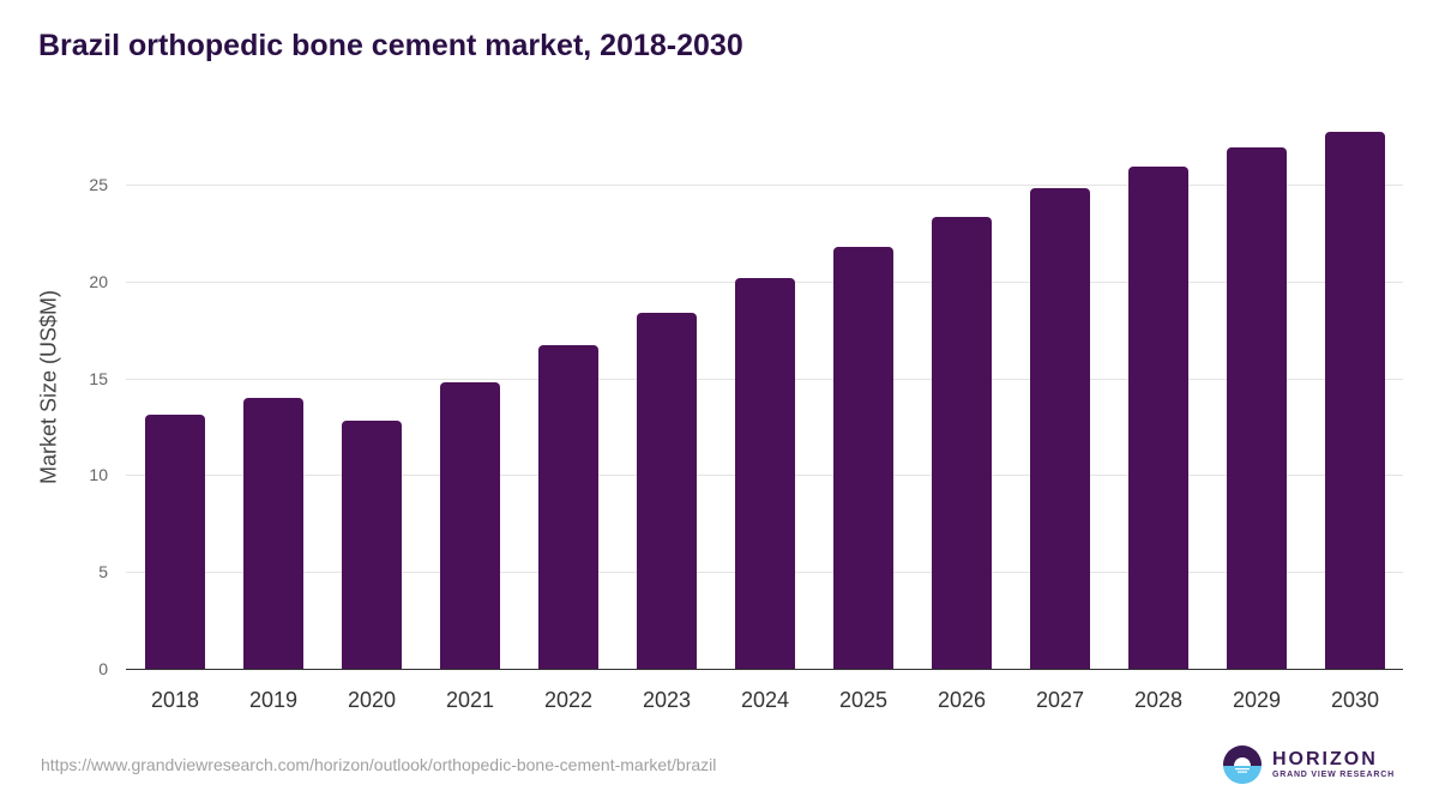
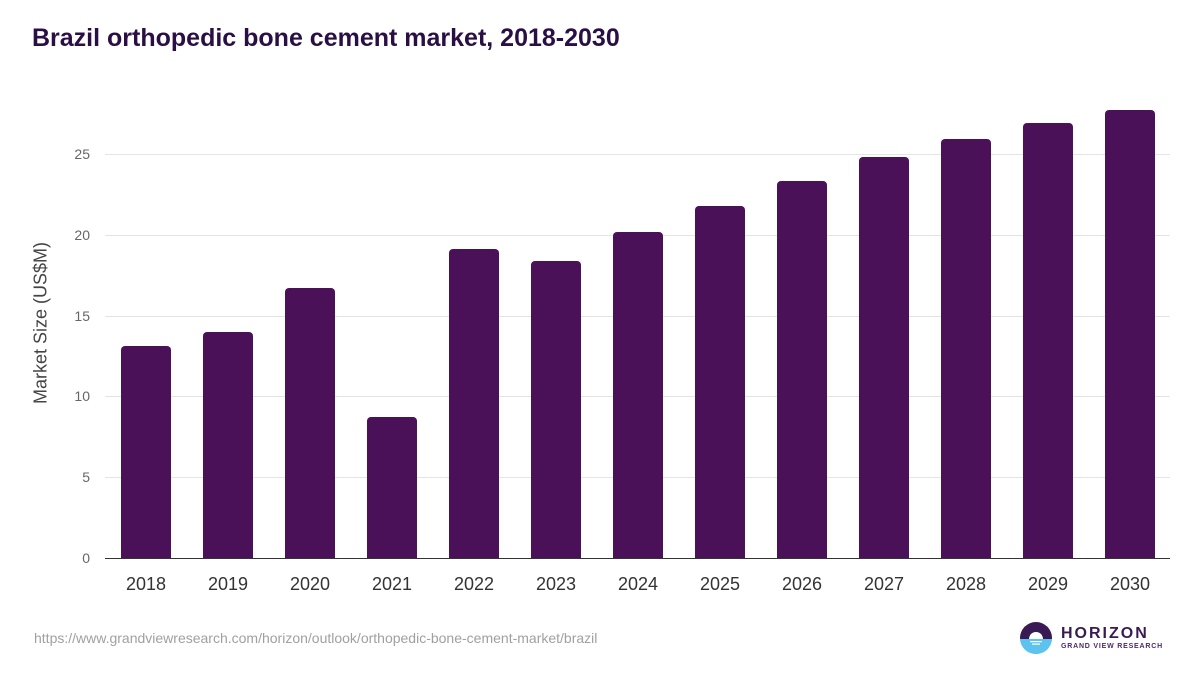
2020: 12.8 -> 16.7
2021: 14.8 -> 8.7
2022: 16.7 -> 19.1
